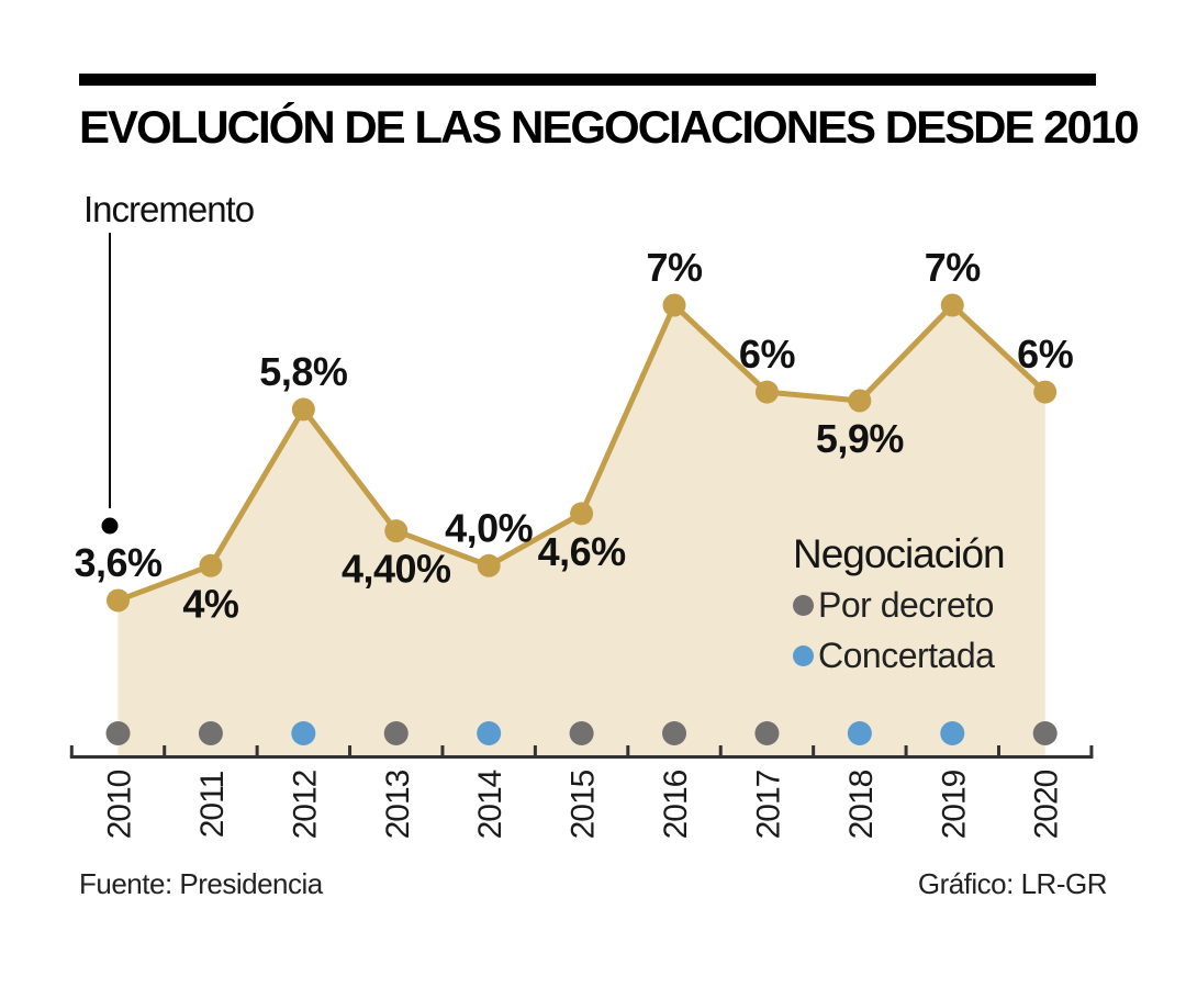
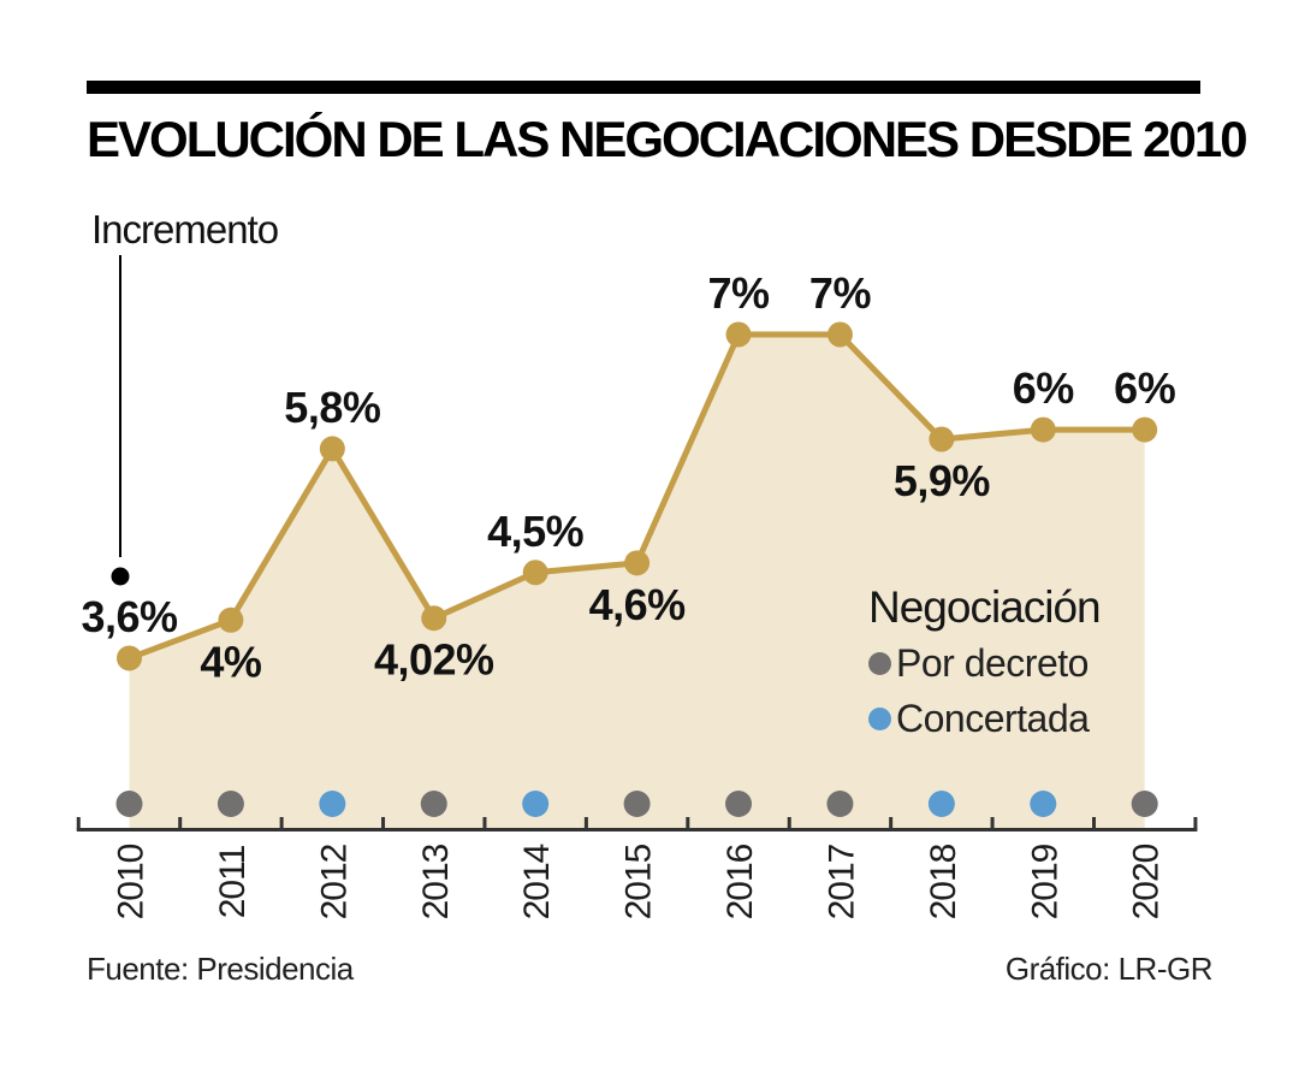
2013: 4,40% -> 4,02%
2014: 4,0% -> 4,5%
2017: 6% -> 7%
2019: 7% -> 6%
